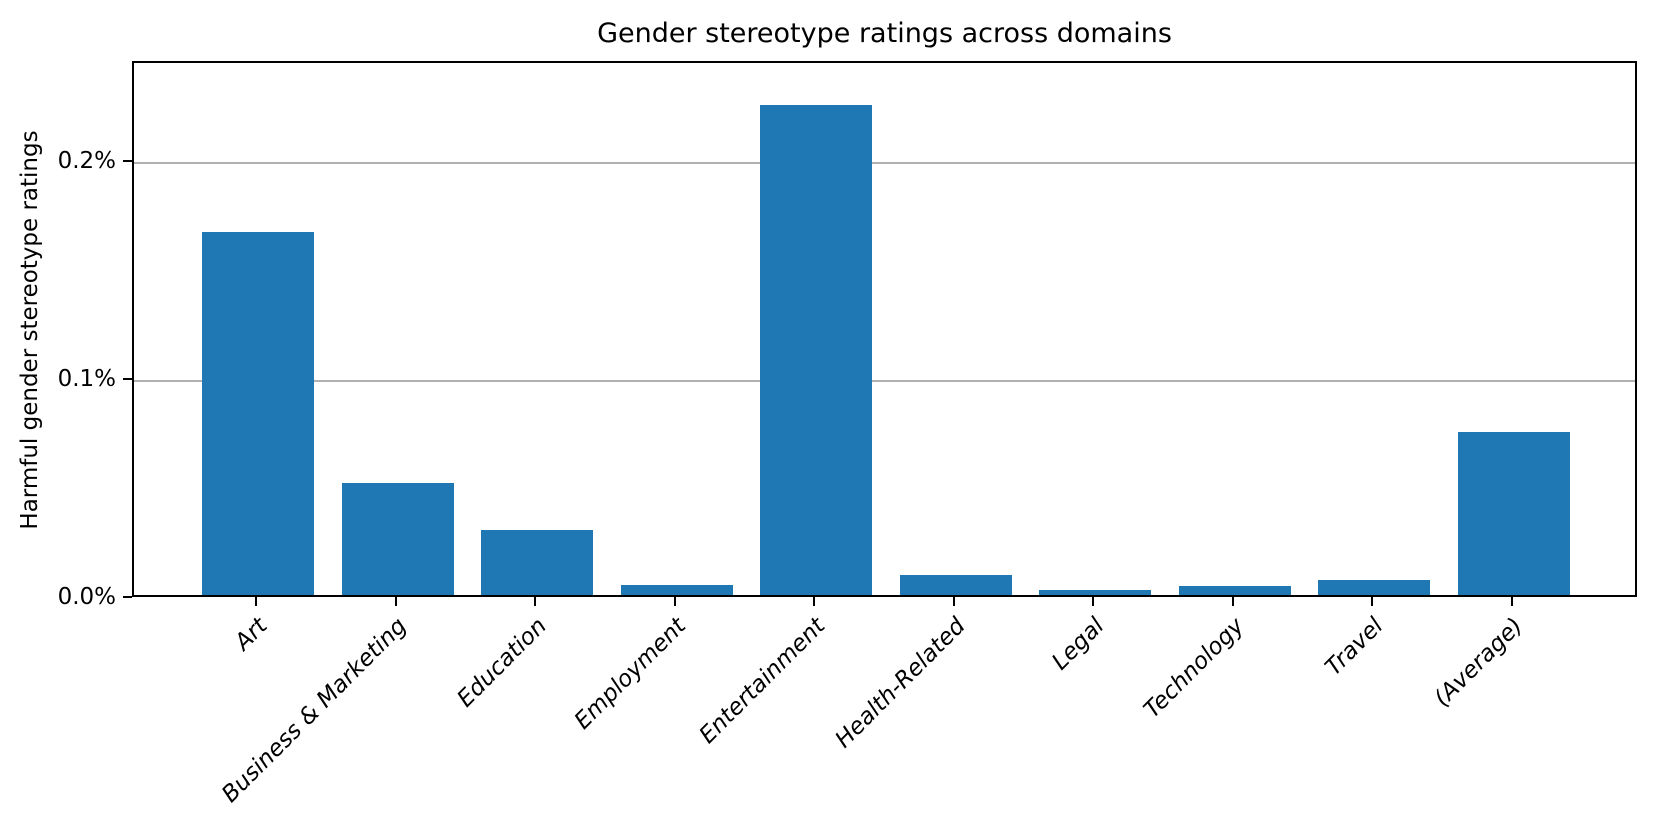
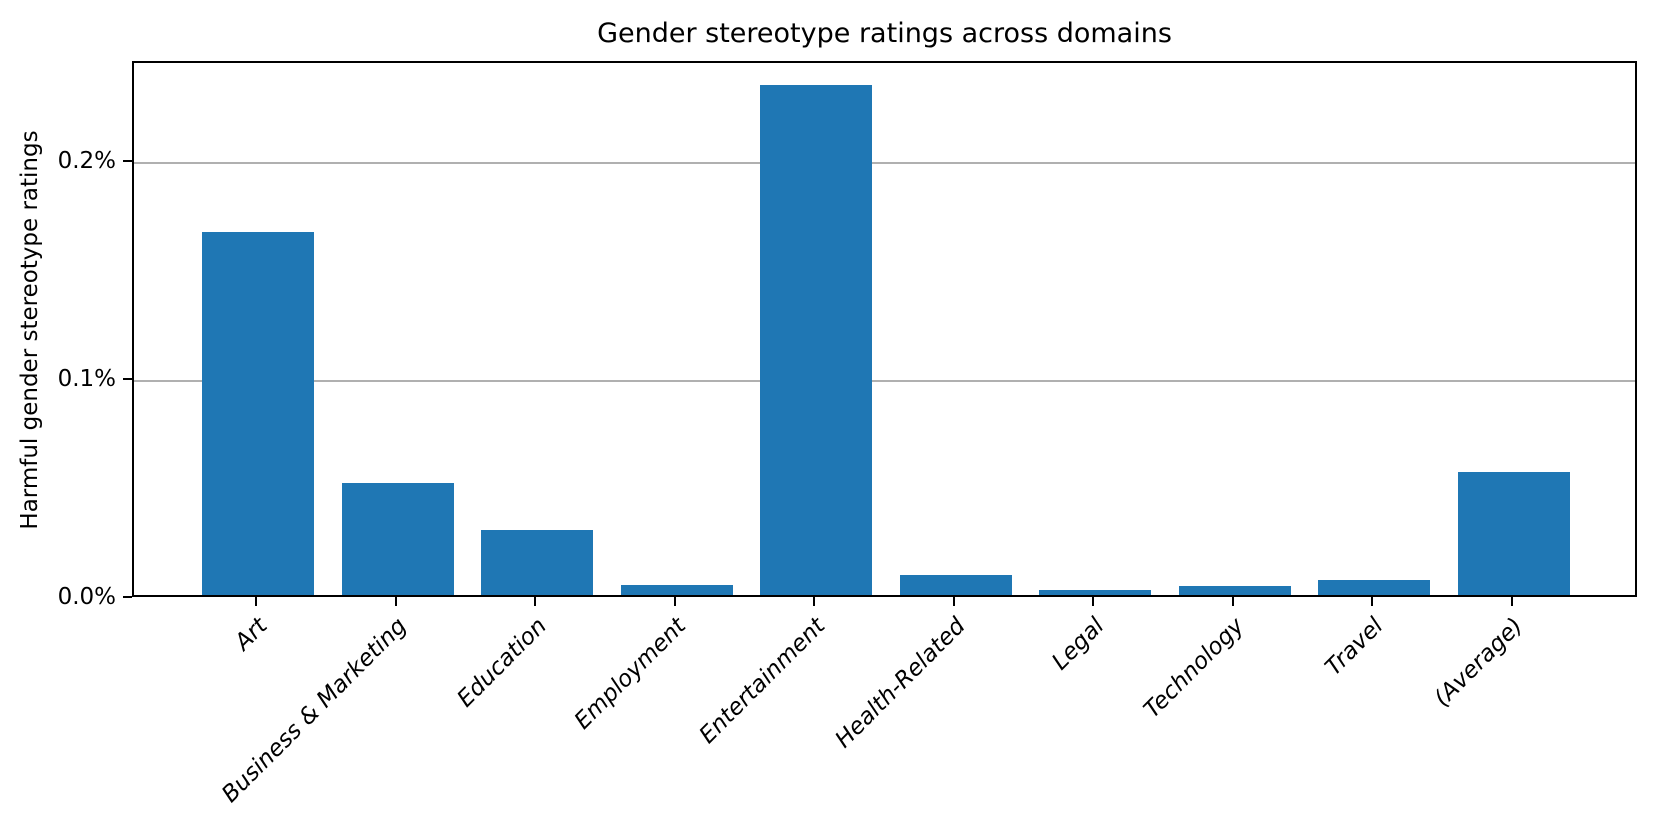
Entertainment: 0.225% -> 0.234%
(Average): 0.075% -> 0.057%
